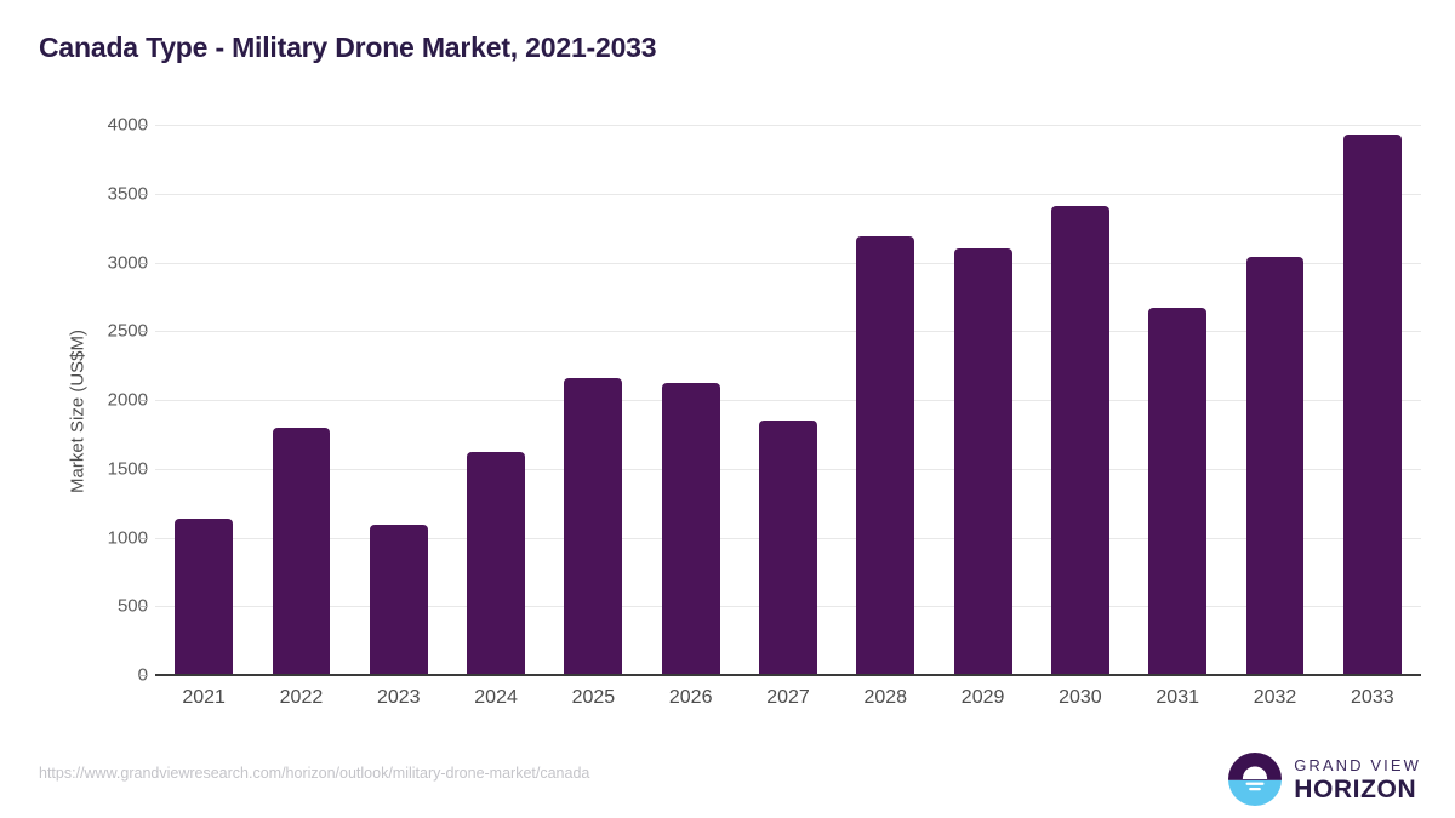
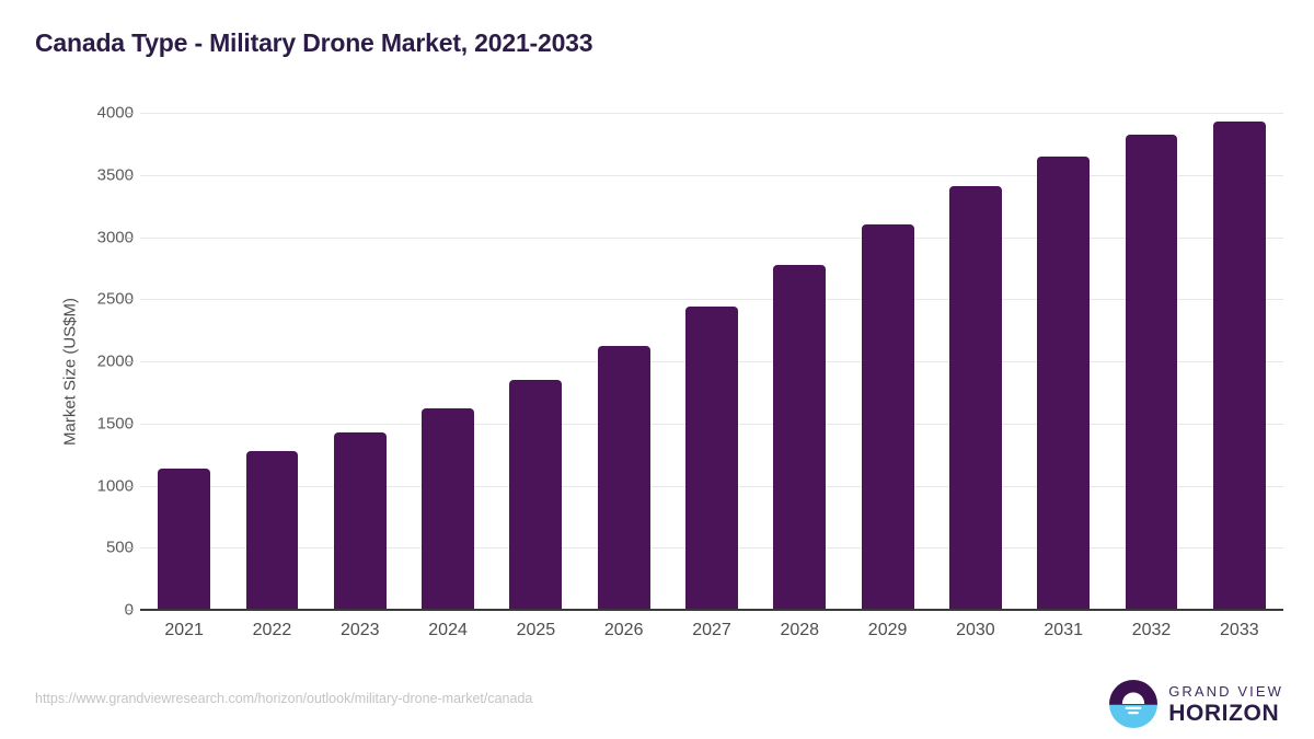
2022: 1800 -> 1280
2023: 1090 -> 1430
2025: 2160 -> 1850
2027: 1850 -> 2440
2028: 3190 -> 2780
2031: 2670 -> 3650
2032: 3040 -> 3820
